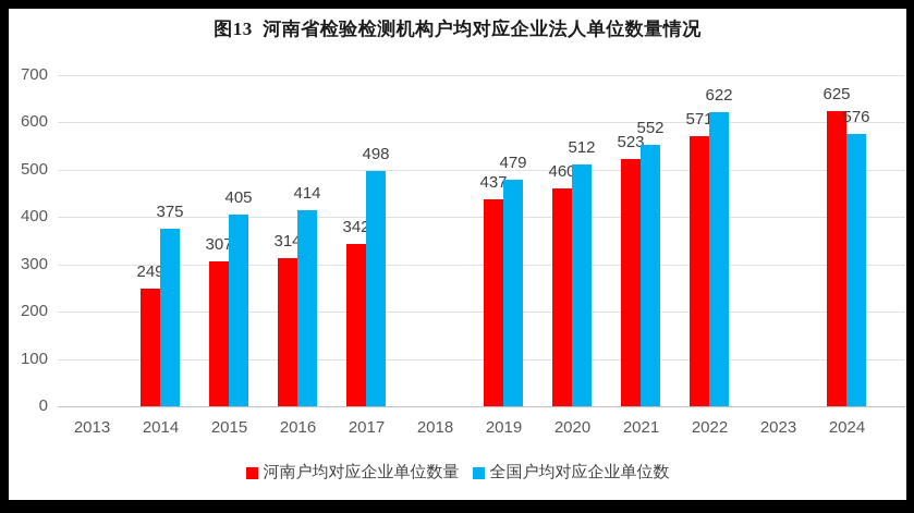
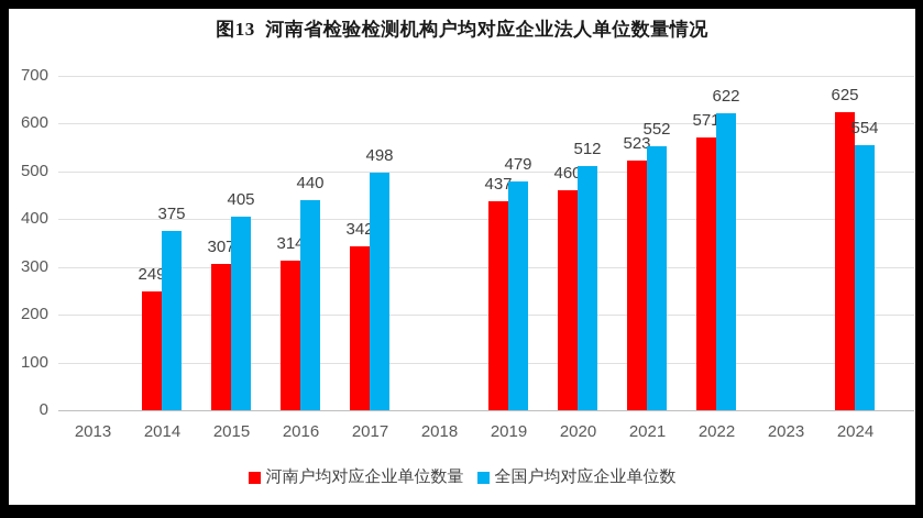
全国户均对应企业单位数/2016: 414 -> 440
全国户均对应企业单位数/2024: 576 -> 554
